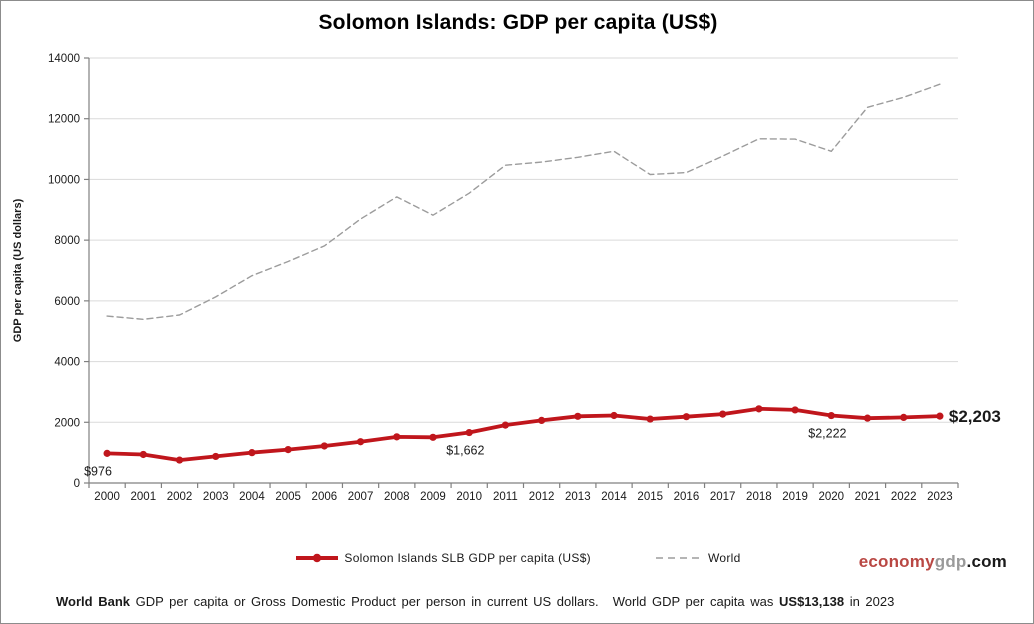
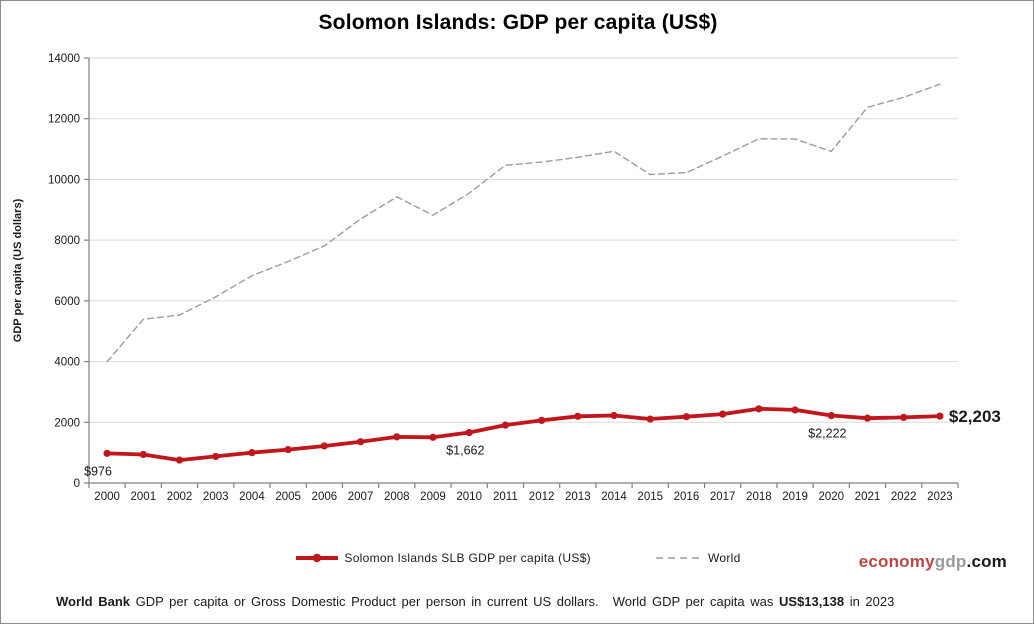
World/2000: 5500 -> 4000
